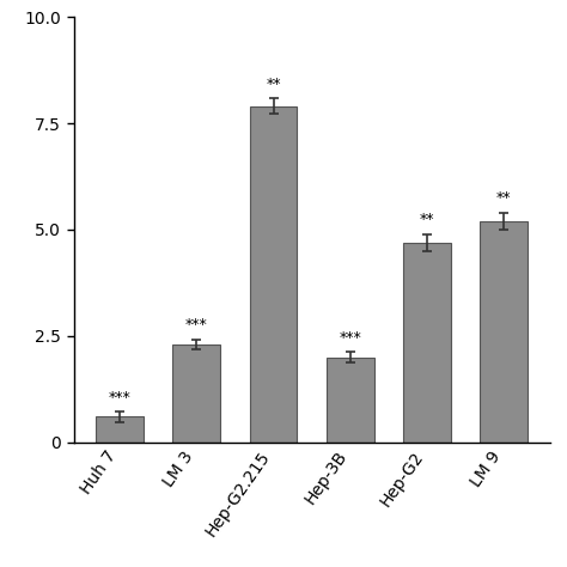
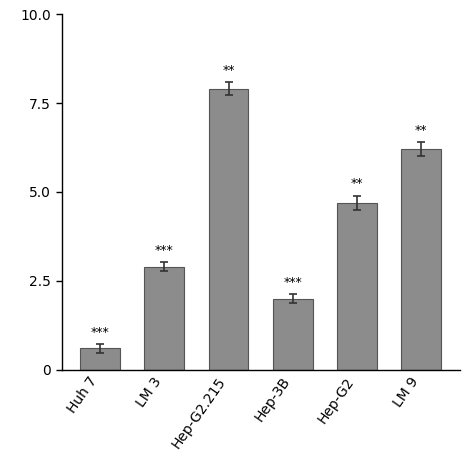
LM 3: 2.3 -> 2.9
LM 9: 5.2 -> 6.2
